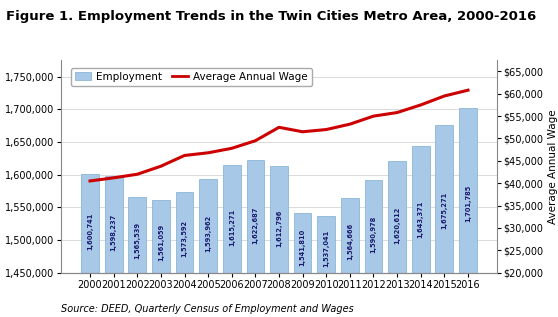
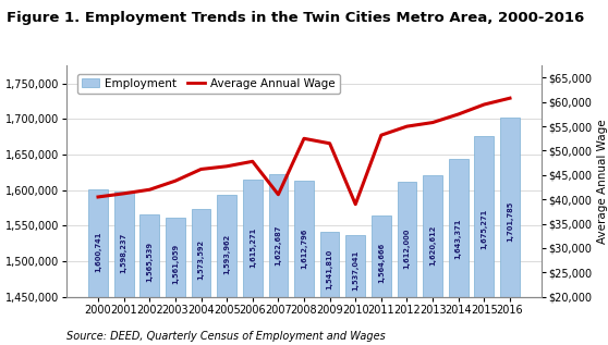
Average Annual Wage/2007: $49,500 -> $41,000
Average Annual Wage/2010: $52,000 -> $39,000
Employment/2012: 1,591,000 -> 1,612,000
